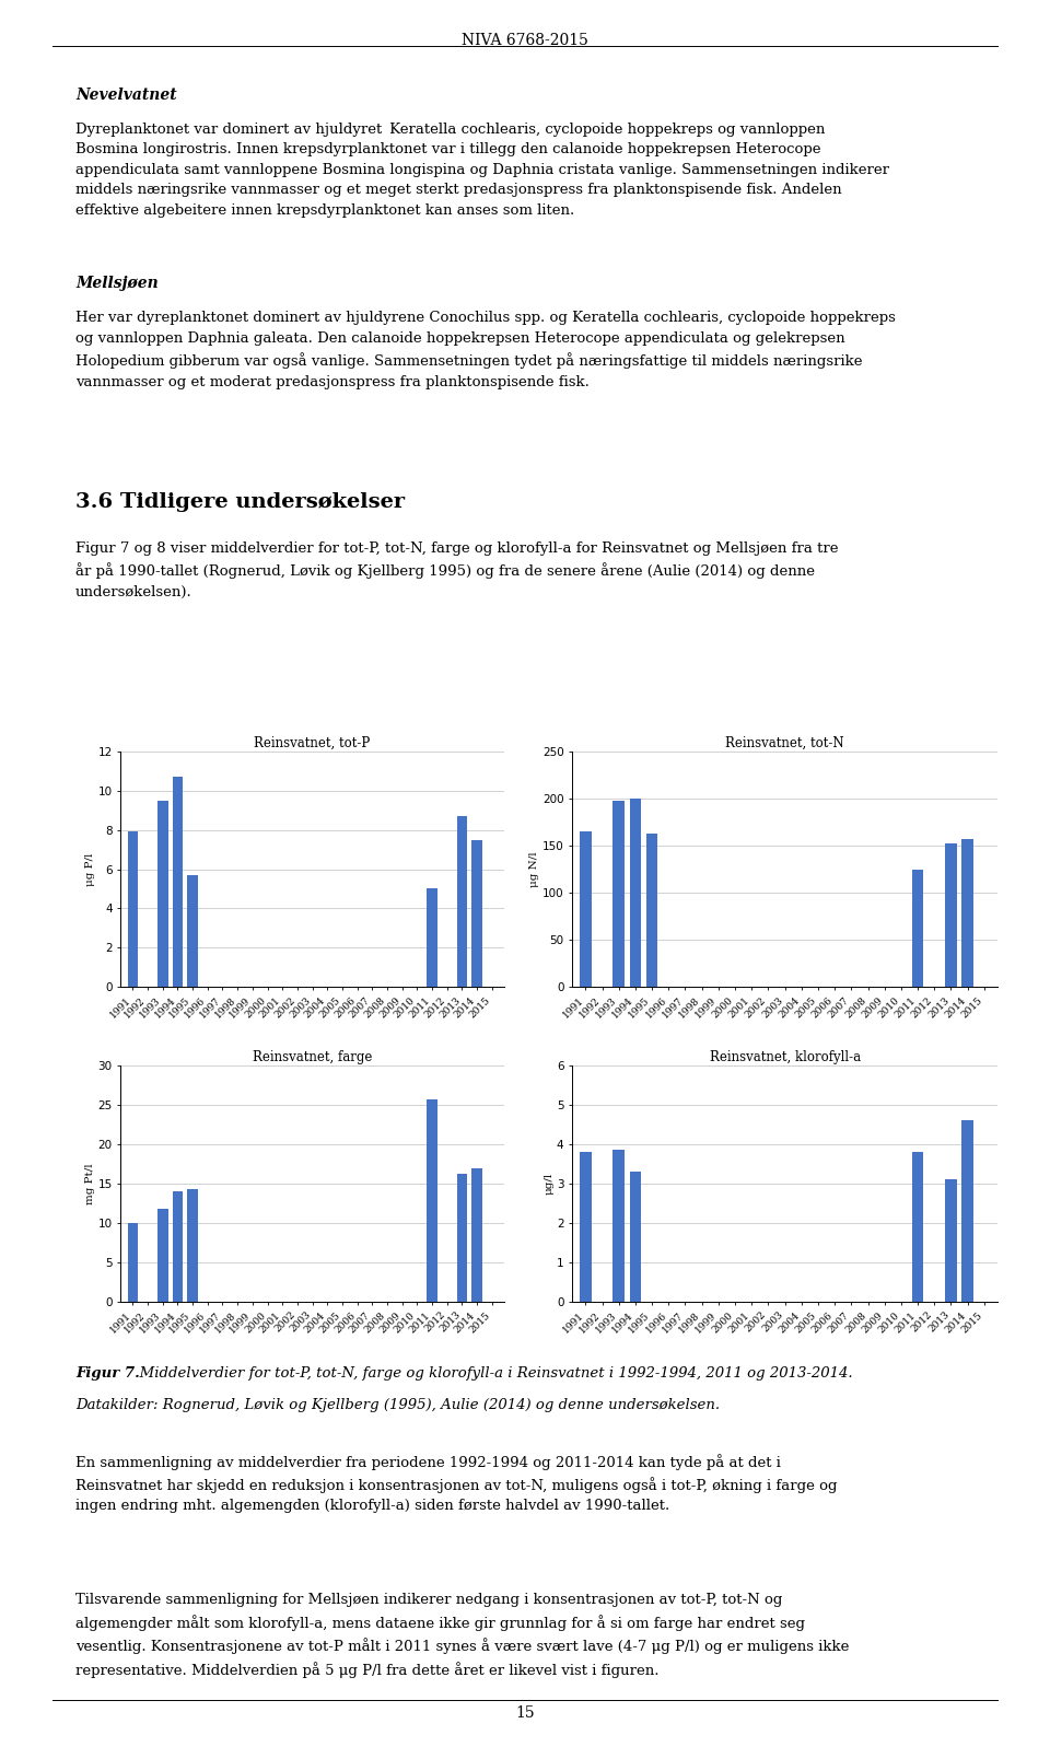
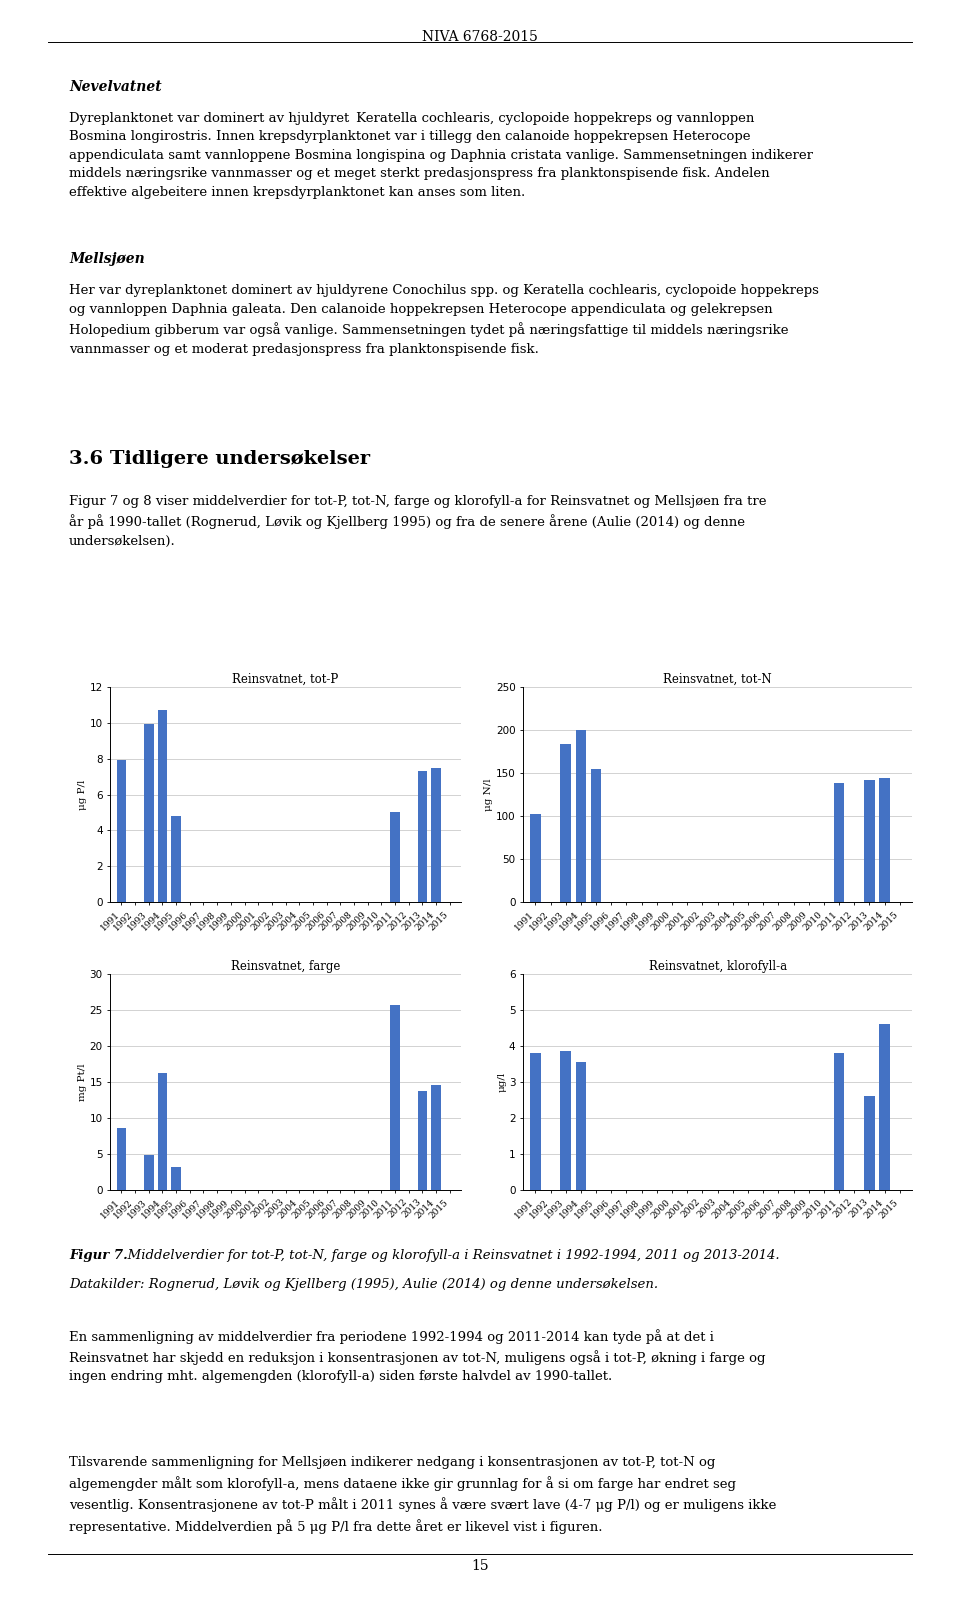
Reinsvatnet, tot-P/1993: 9.5 -> 9.9
Reinsvatnet, tot-P/1995: 5.7 -> 4.8
Reinsvatnet, tot-P/2013: 8.7 -> 7.3
Reinsvatnet, tot-N/1991: 165 -> 102
Reinsvatnet, tot-N/1993: 197 -> 184
Reinsvatnet, tot-N/1995: 163 -> 154
Reinsvatnet, tot-N/2011: 125 -> 138
Reinsvatnet, tot-N/2013: 152 -> 142
Reinsvatnet, tot-N/2014: 157 -> 144
Reinsvatnet, farge/1991: 10.0 -> 8.6
Reinsvatnet, farge/1993: 11.8 -> 4.8
Reinsvatnet, farge/1994: 14.0 -> 16.2
Reinsvatnet, farge/1995: 14.3 -> 3.2
Reinsvatnet, farge/2013: 16.3 -> 13.8
Reinsvatnet, farge/2014: 17.0 -> 14.6
Reinsvatnet, klorofyll-a/1994: 3.30 -> 3.55
Reinsvatnet, klorofyll-a/2013: 3.10 -> 2.60
